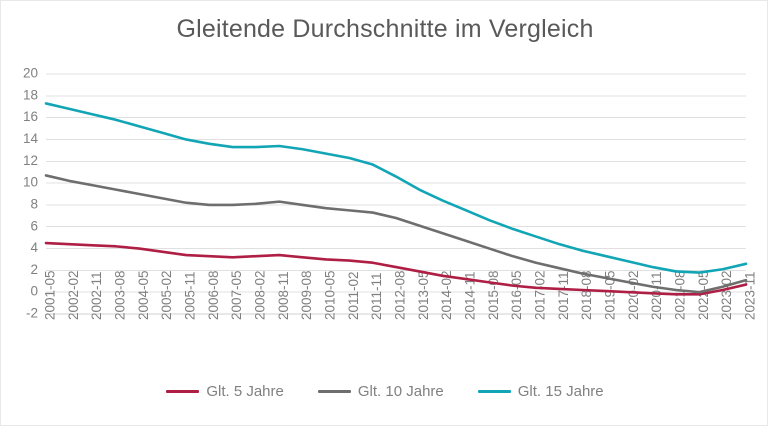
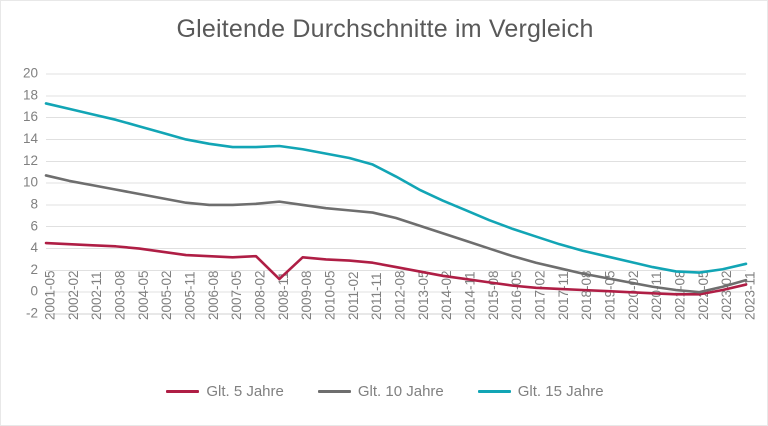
Glt. 5 Jahre/2008-11: 3.4 -> 1.2
